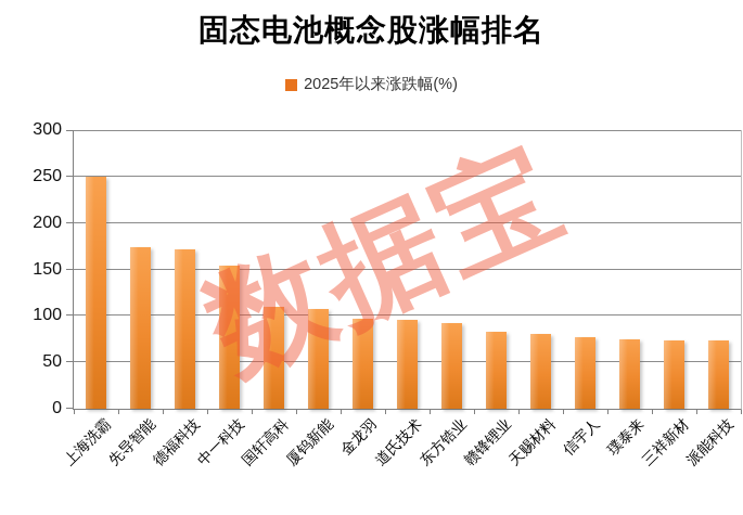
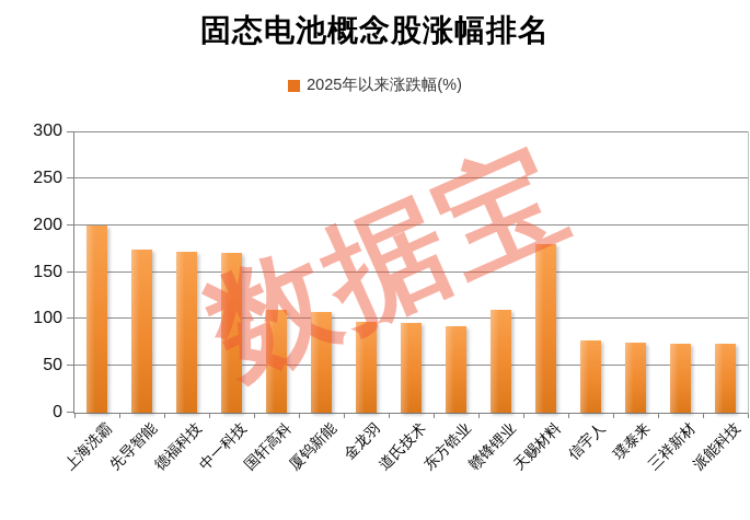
上海洗霸: 250 -> 200
中一科技: 150 -> 170
赣锋锂业: 80 -> 110
天赐材料: 80 -> 180
